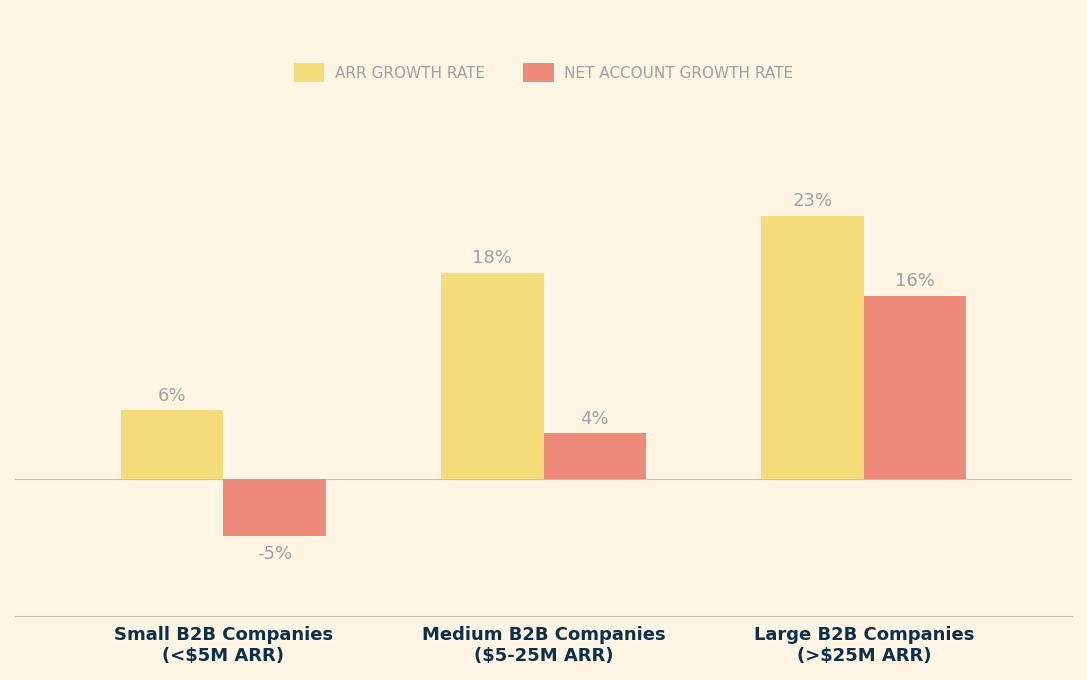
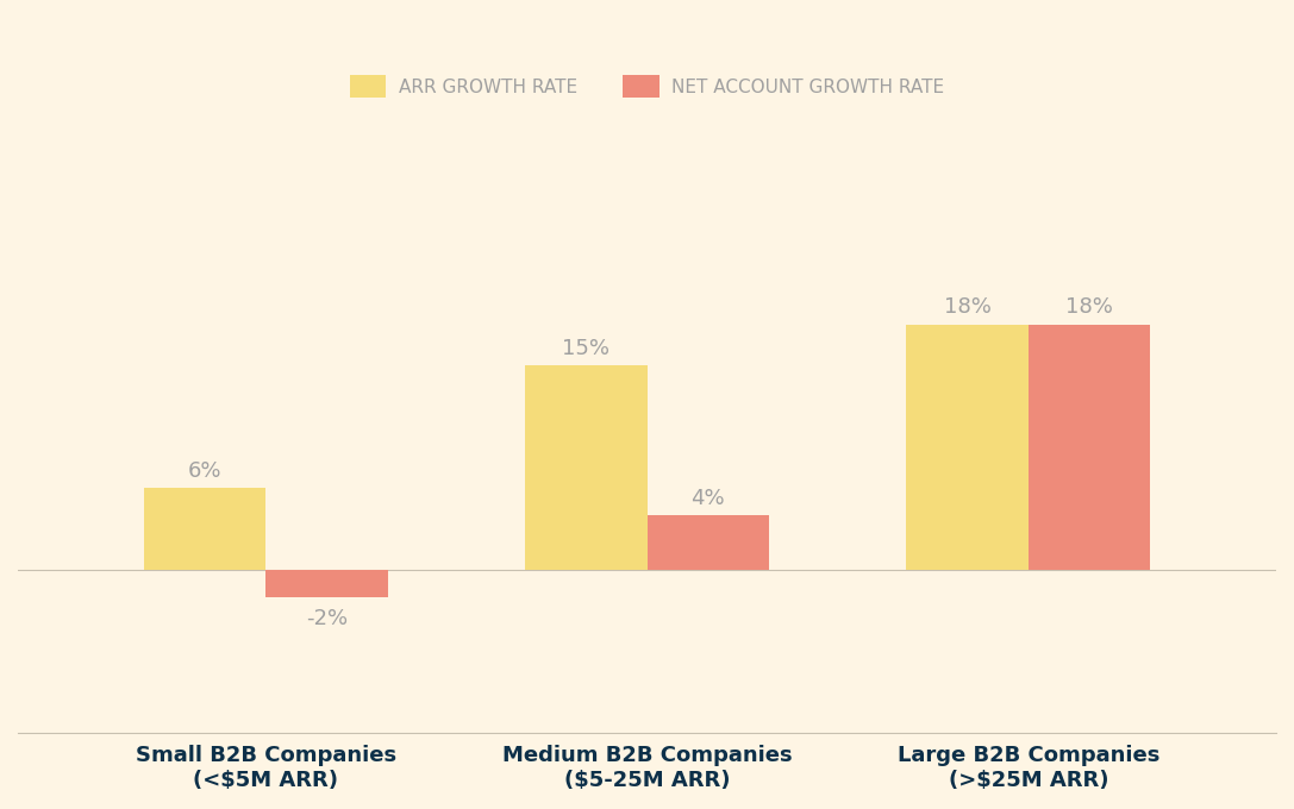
NET ACCOUNT GROWTH RATE/Small B2B Companies (<$5M ARR): -5% -> -2%
ARR GROWTH RATE/Medium B2B Companies ($5-25M ARR): 18% -> 15%
ARR GROWTH RATE/Large B2B Companies (>$25M ARR): 23% -> 18%
NET ACCOUNT GROWTH RATE/Large B2B Companies (>$25M ARR): 16% -> 18%
